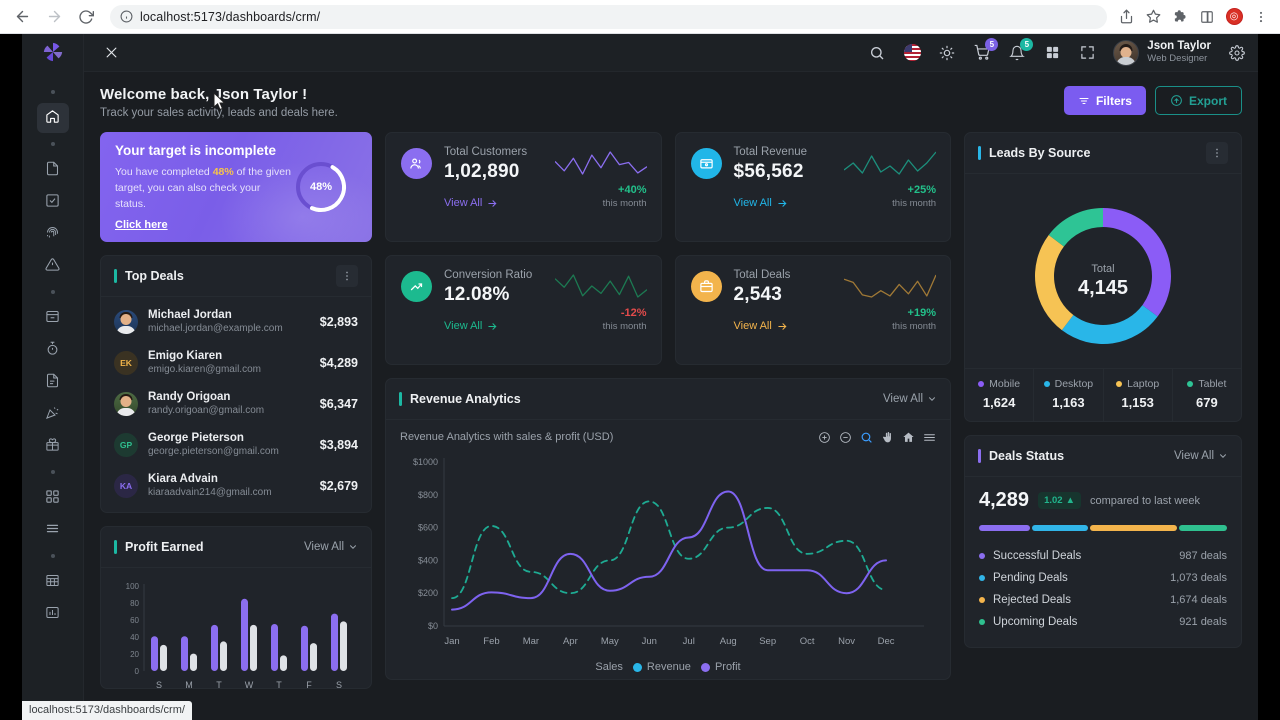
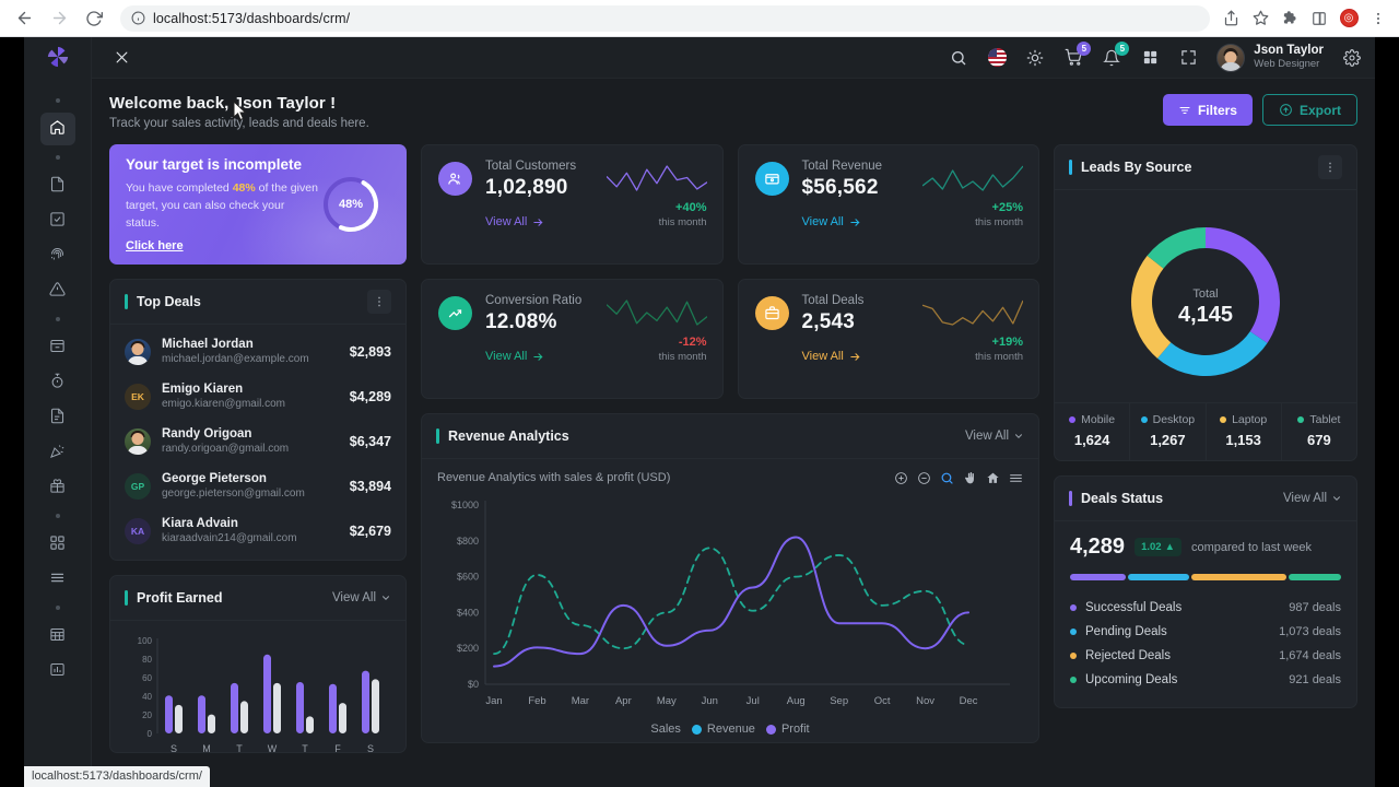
Leads By Source/Desktop: 1,163 -> 1,267
